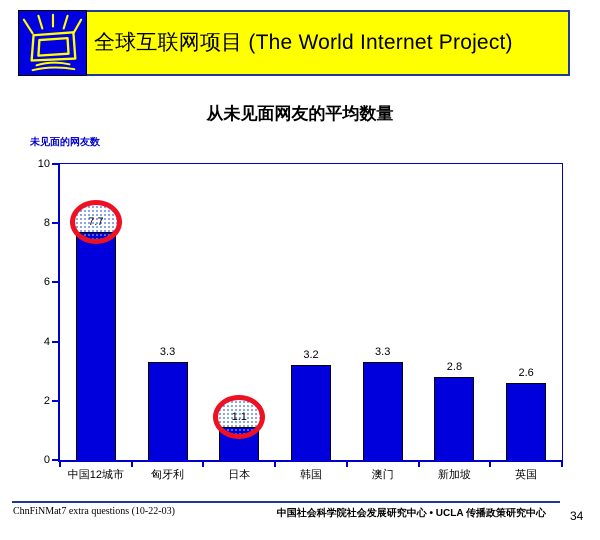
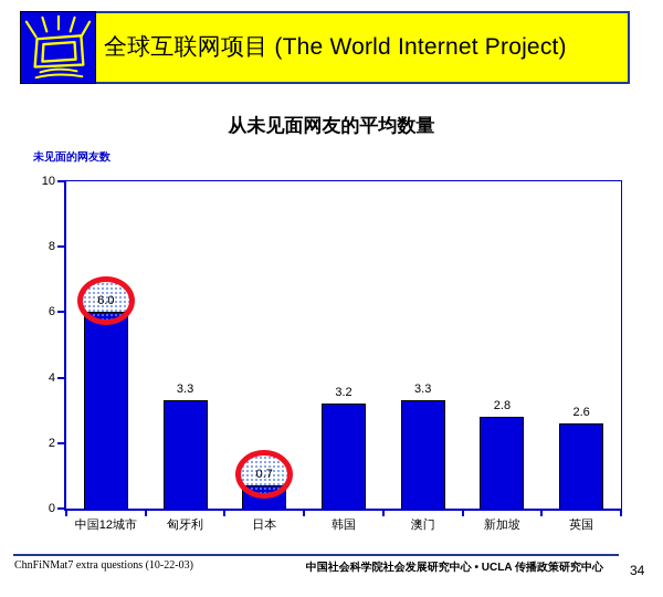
中国12城市: 7.7 -> 6.0
日本: 1.1 -> 0.7
